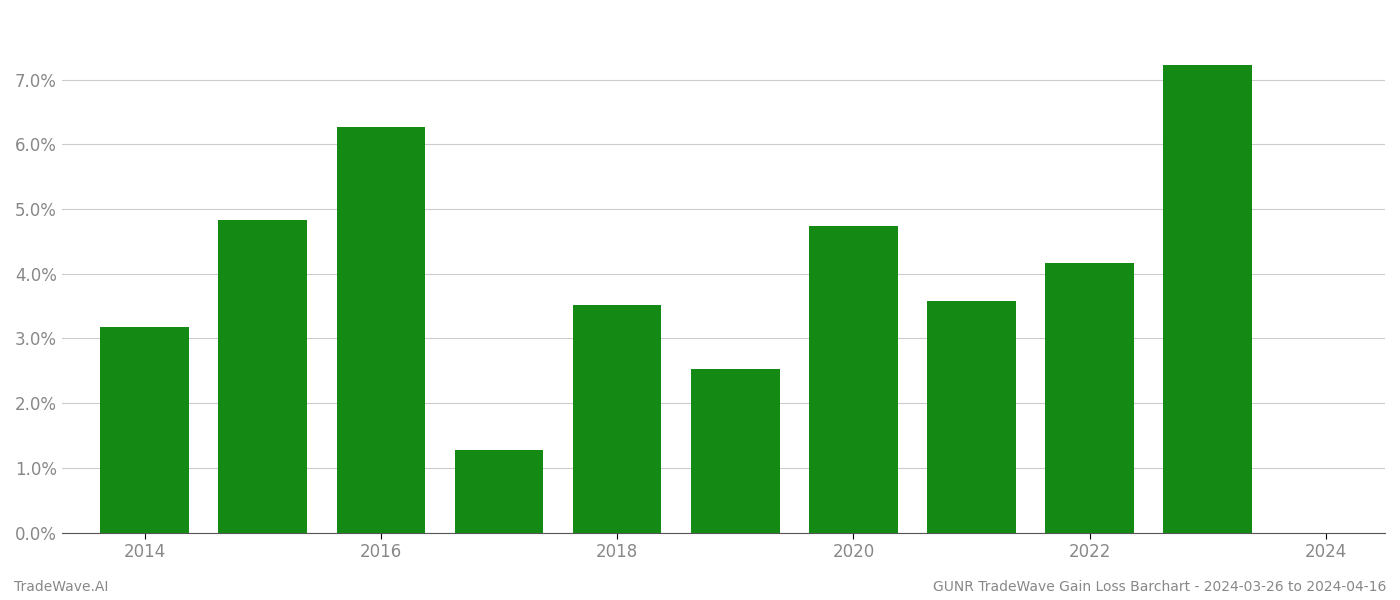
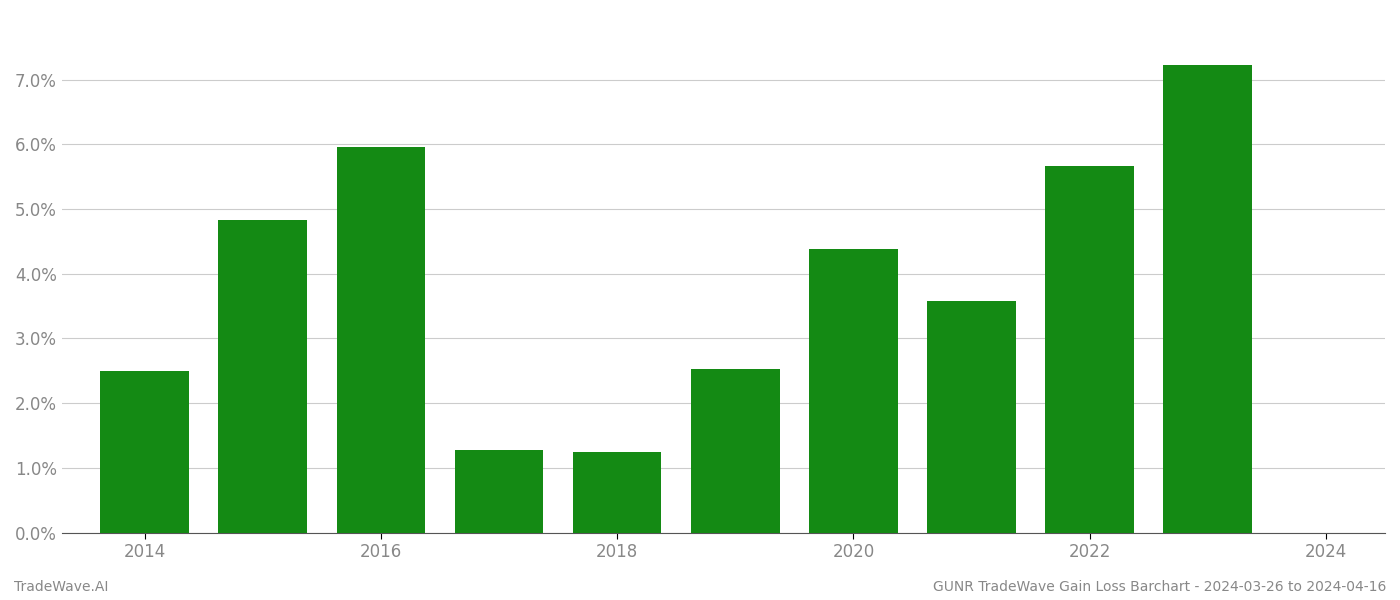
2014: 3.17% -> 2.50%
2016: 6.27% -> 5.96%
2018: 3.52% -> 1.24%
2020: 4.74% -> 4.38%
2022: 4.17% -> 5.66%
